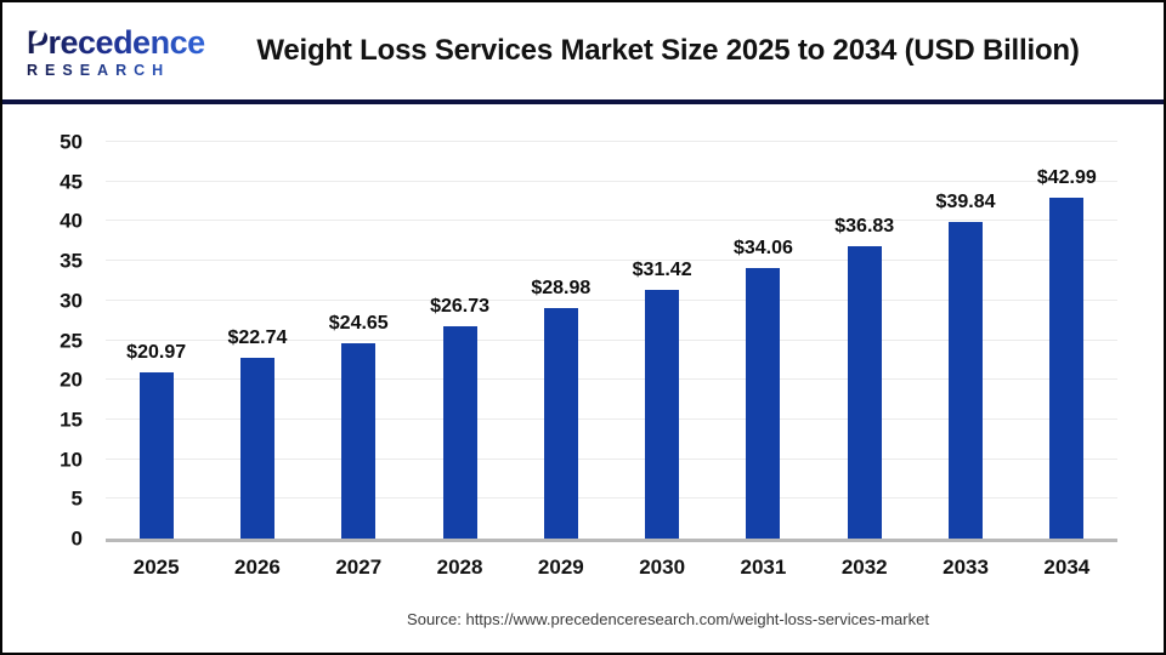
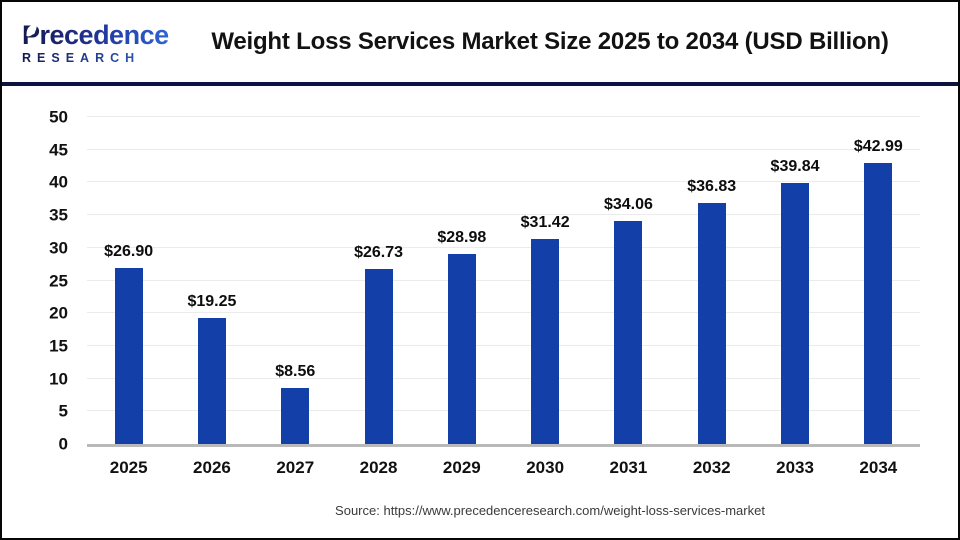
2025: $20.97 -> $26.90
2026: $22.74 -> $19.25
2027: $24.65 -> $8.56
